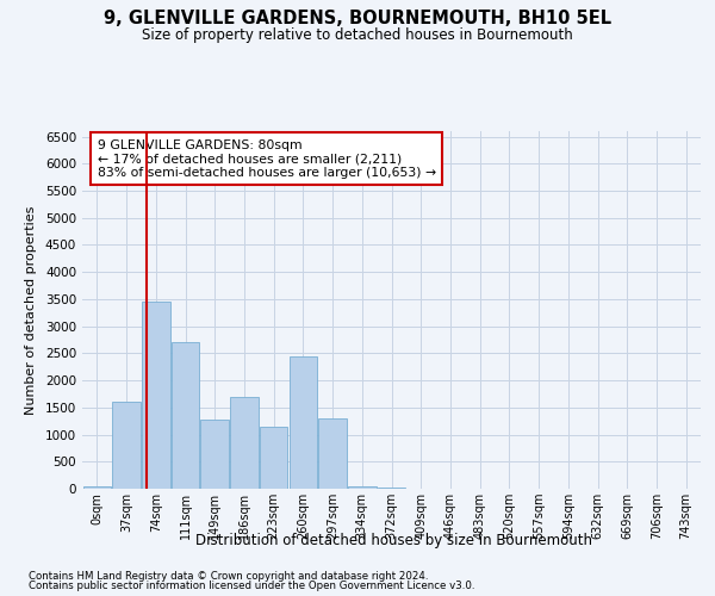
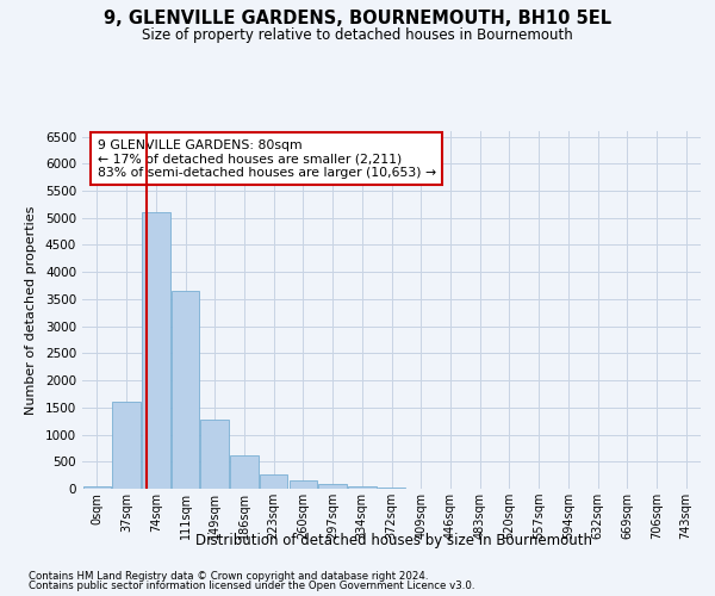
74sqm: 3450 -> 5100
111sqm: 2700 -> 3650
186sqm: 1700 -> 620
223sqm: 1150 -> 270
260sqm: 2450 -> 150
297sqm: 1300 -> 80
